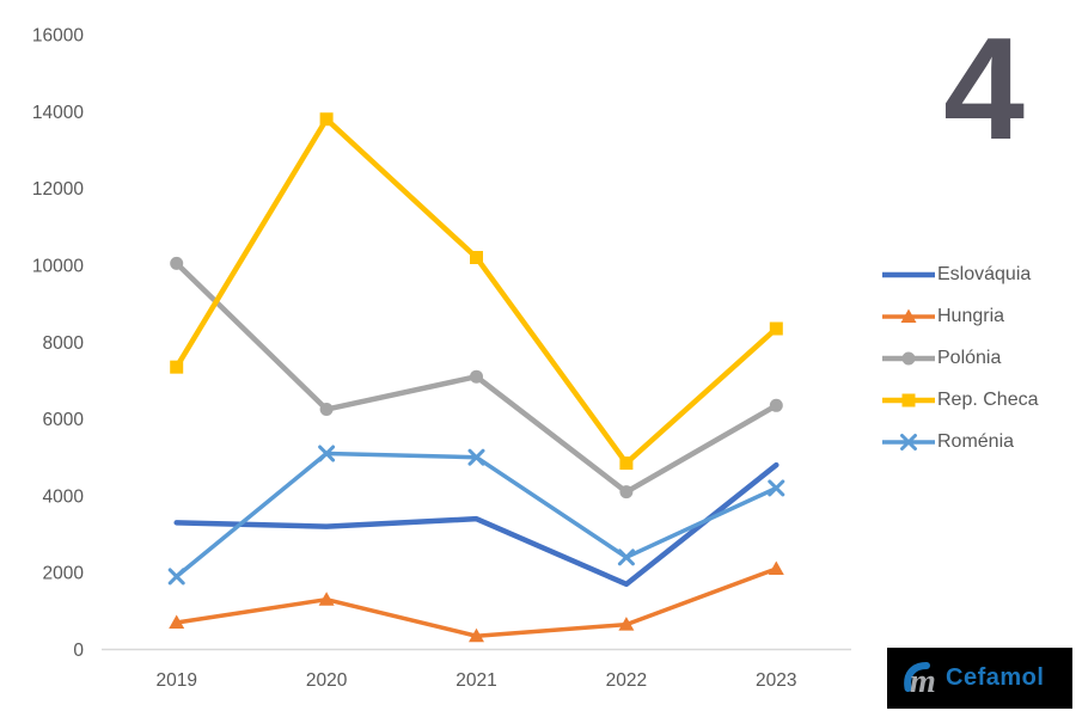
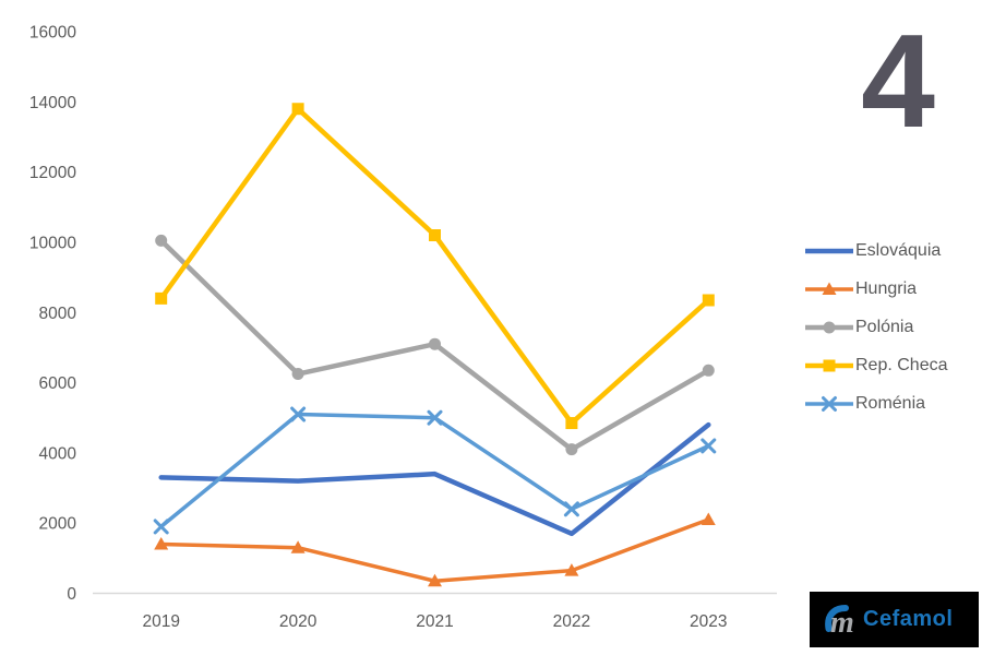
Hungria/2019: 700 -> 1400
Rep. Checa/2019: 7400 -> 8400
